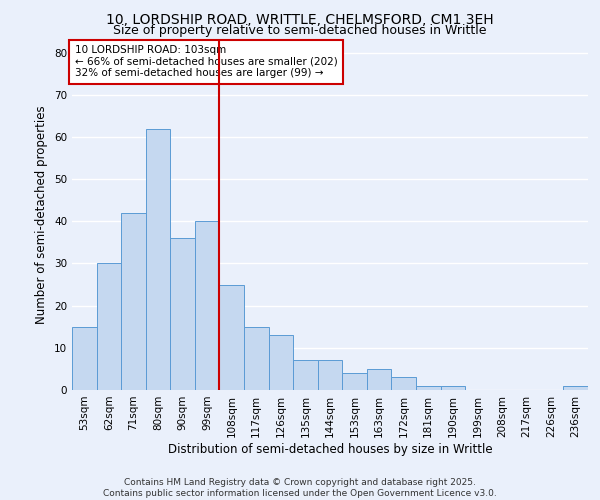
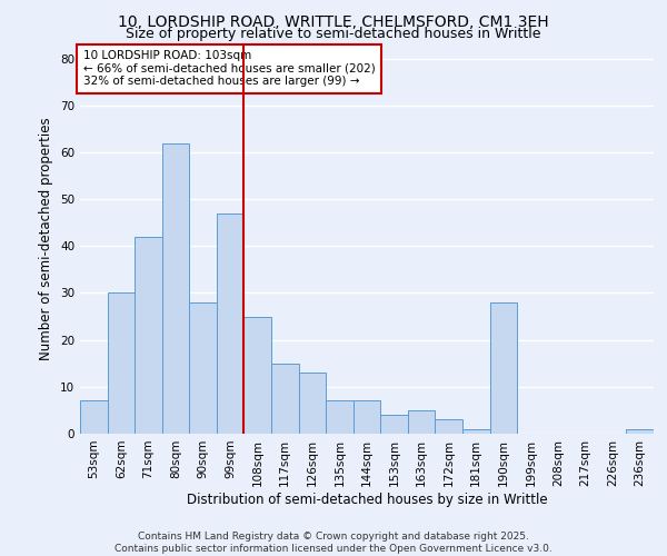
53sqm: 15 -> 7
90sqm: 36 -> 28
99sqm: 40 -> 47
190sqm: 1 -> 28
